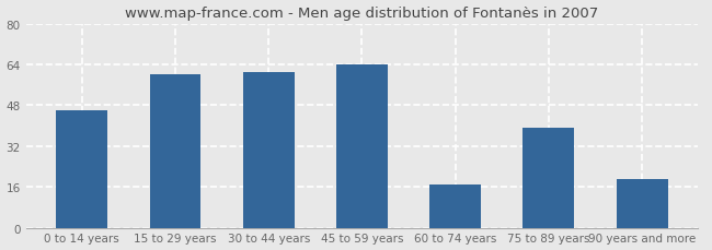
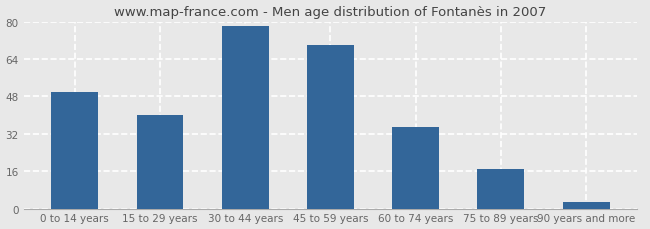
0 to 14 years: 46 -> 50
15 to 29 years: 60 -> 40
30 to 44 years: 61 -> 78
45 to 59 years: 64 -> 70
60 to 74 years: 17 -> 35
75 to 89 years: 39 -> 17
90 years and more: 19 -> 3
